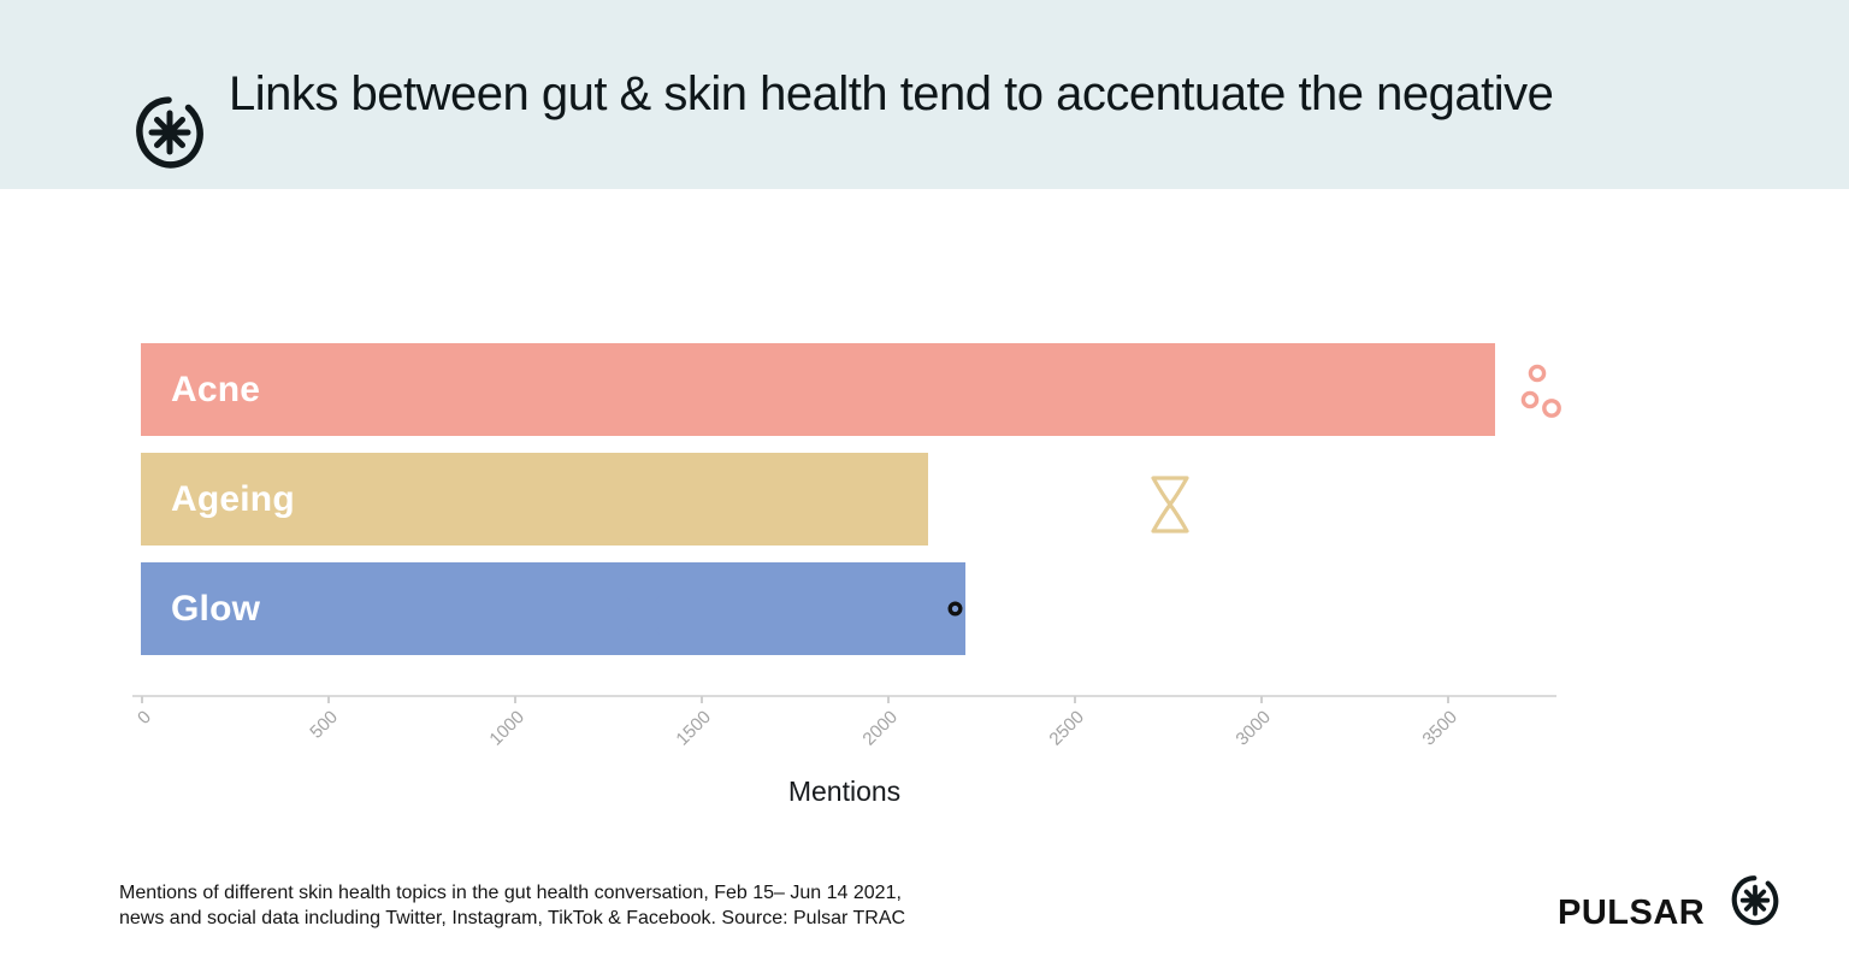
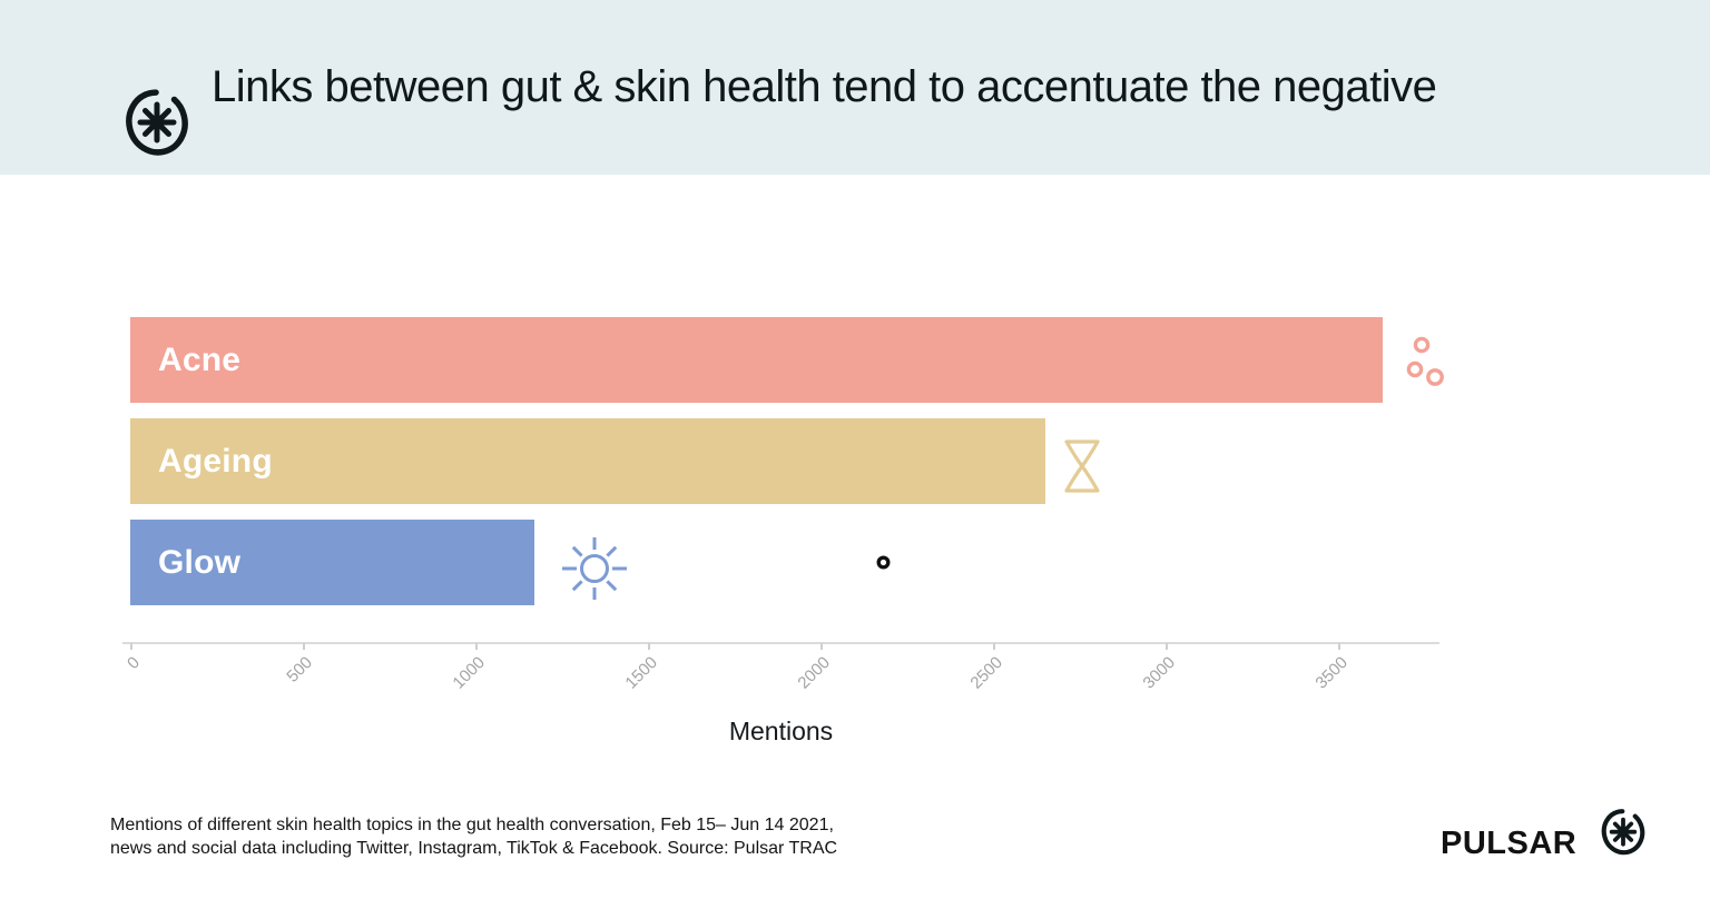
Ageing: 2110 -> 2650
Glow: 2210 -> 1170
